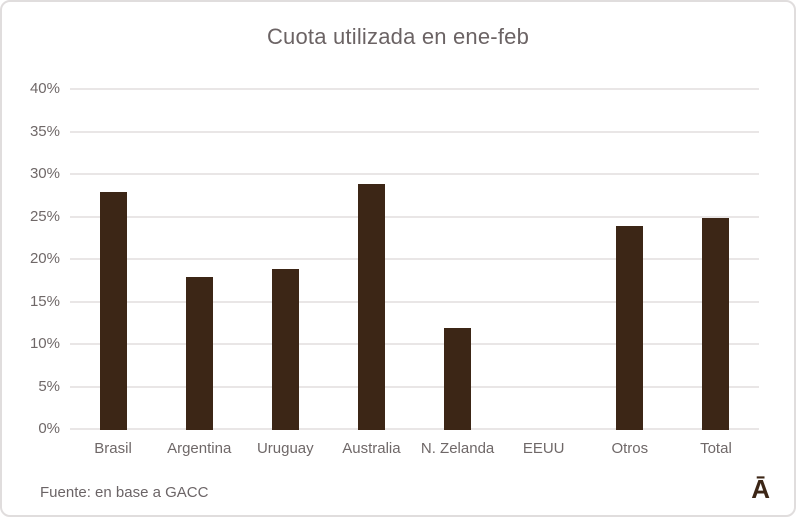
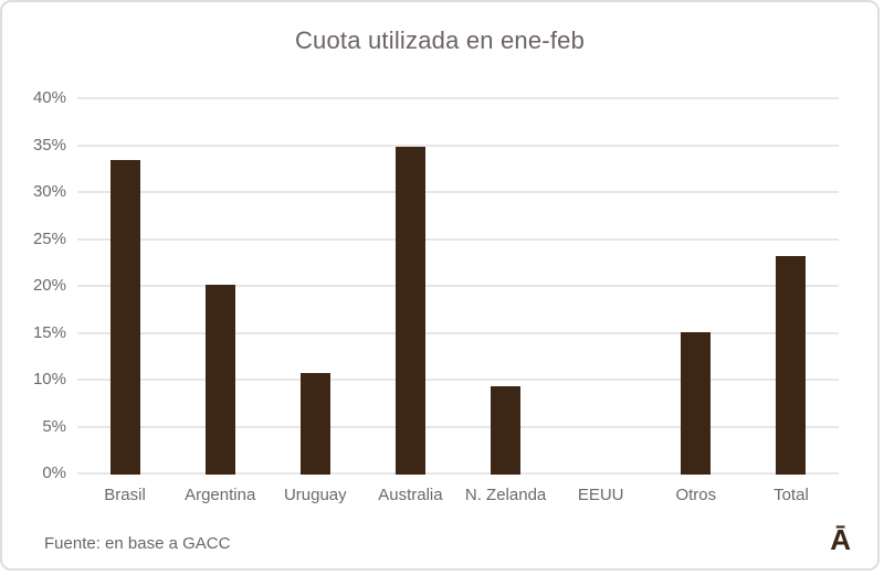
Brasil: 28% -> 34%
Argentina: 18% -> 20%
Uruguay: 19% -> 11%
Australia: 29% -> 35%
N. Zelanda: 12% -> 9%
Otros: 24% -> 15%
Total: 25% -> 23%
